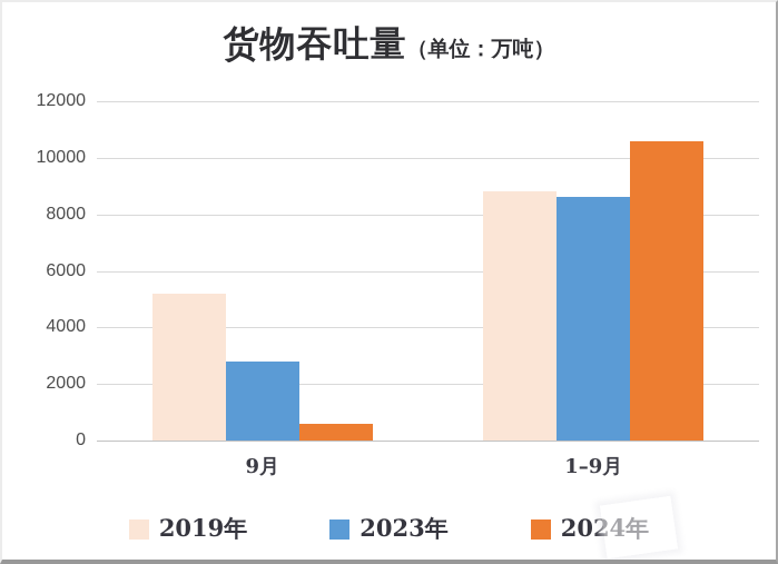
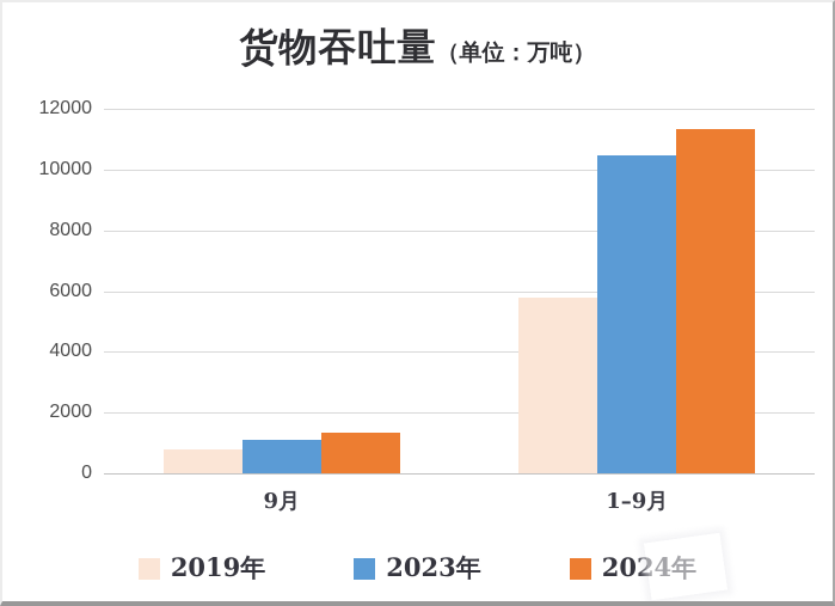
2019年/9月: 5200 -> 800
2023年/9月: 2800 -> 1100
2024年/9月: 600 -> 1400
2019年/1–9月: 8800 -> 5800
2023年/1–9月: 8600 -> 10400
2024年/1–9月: 10600 -> 11400
